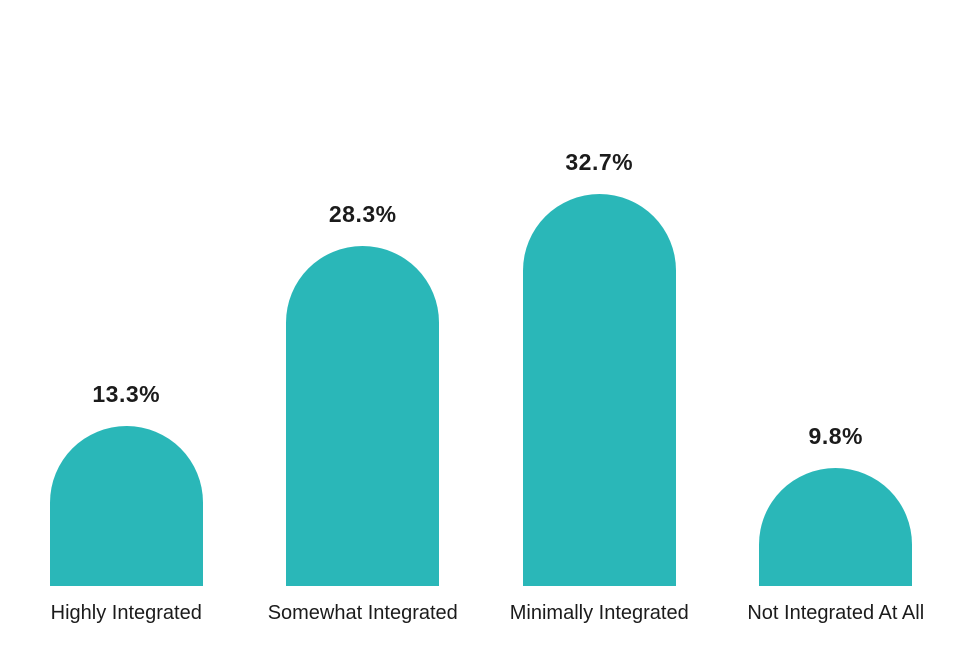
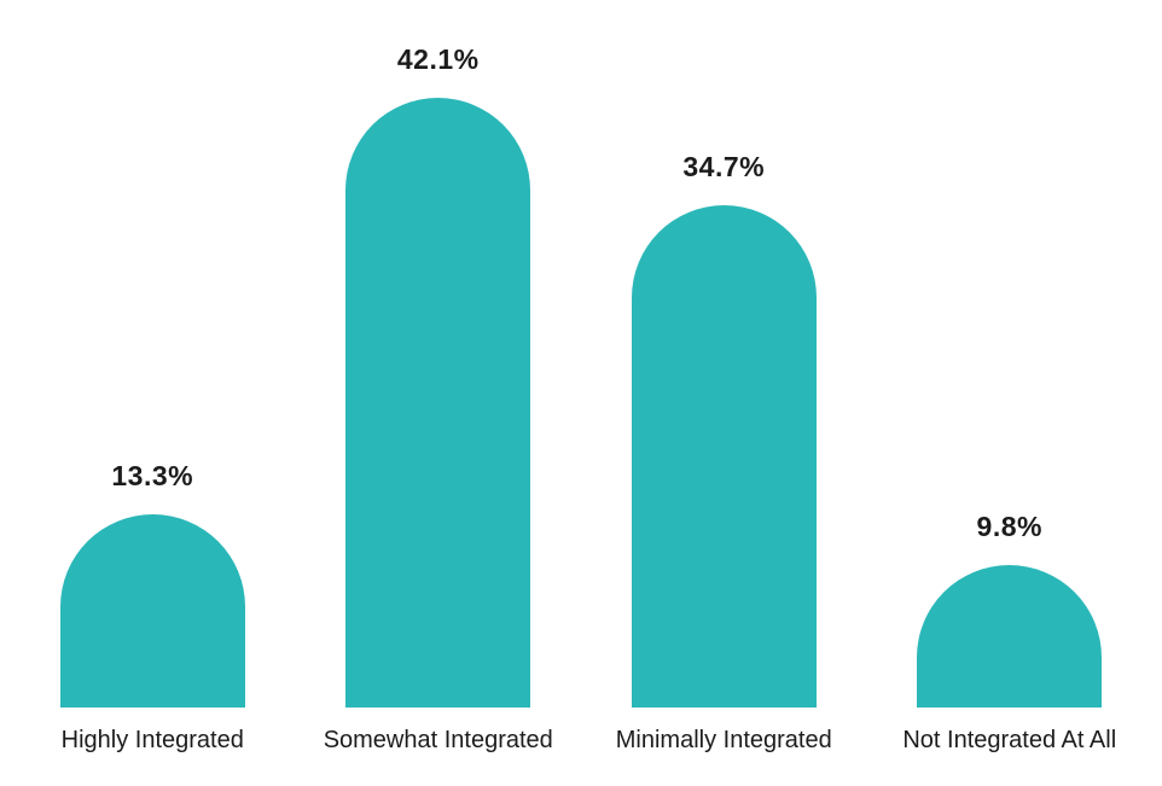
Somewhat Integrated: 28.3% -> 42.1%
Minimally Integrated: 32.7% -> 34.7%
